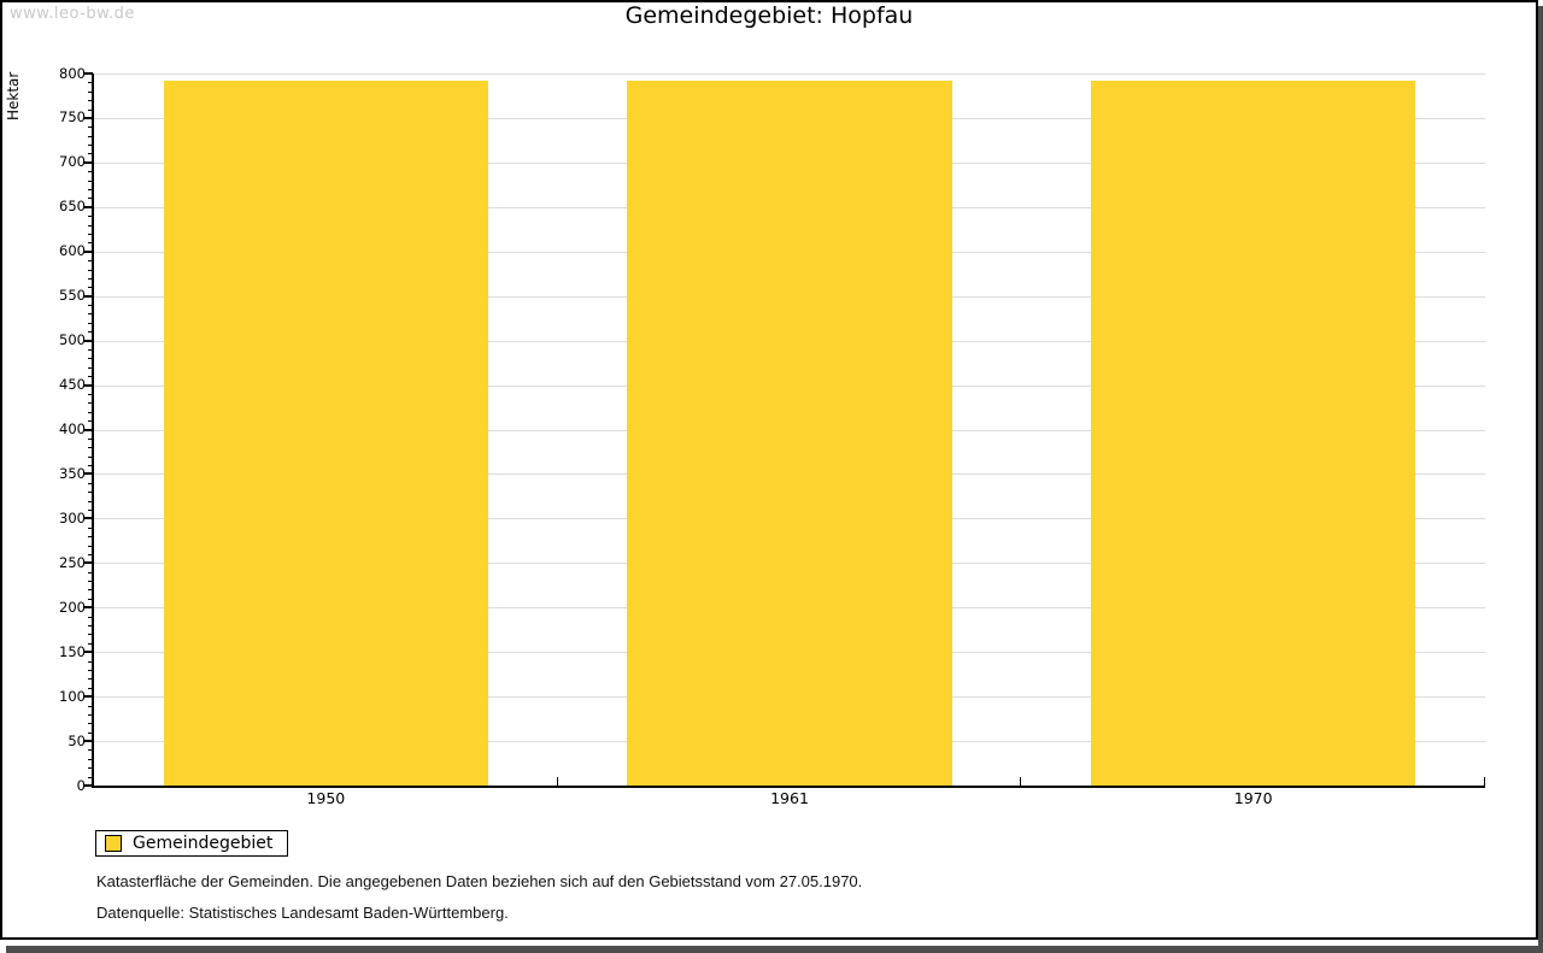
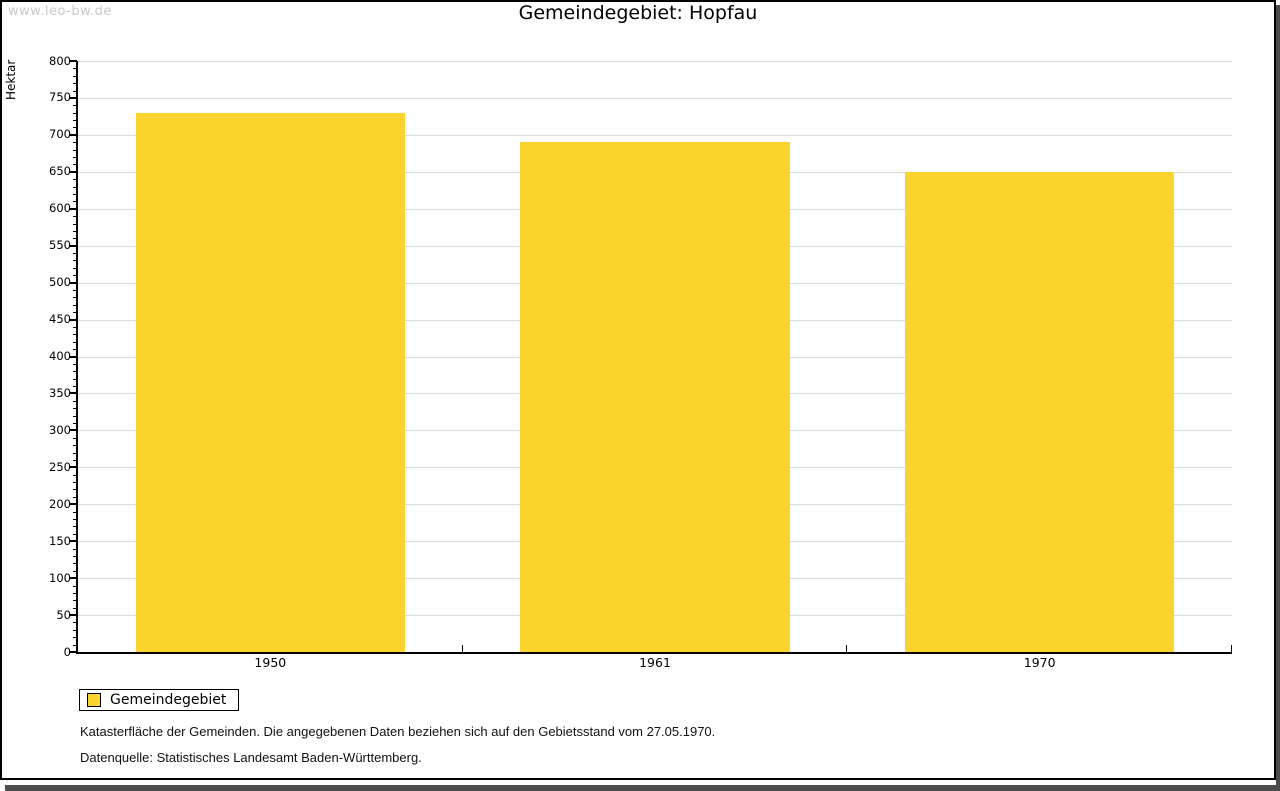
1950: 790 -> 730
1961: 790 -> 690
1970: 790 -> 650
